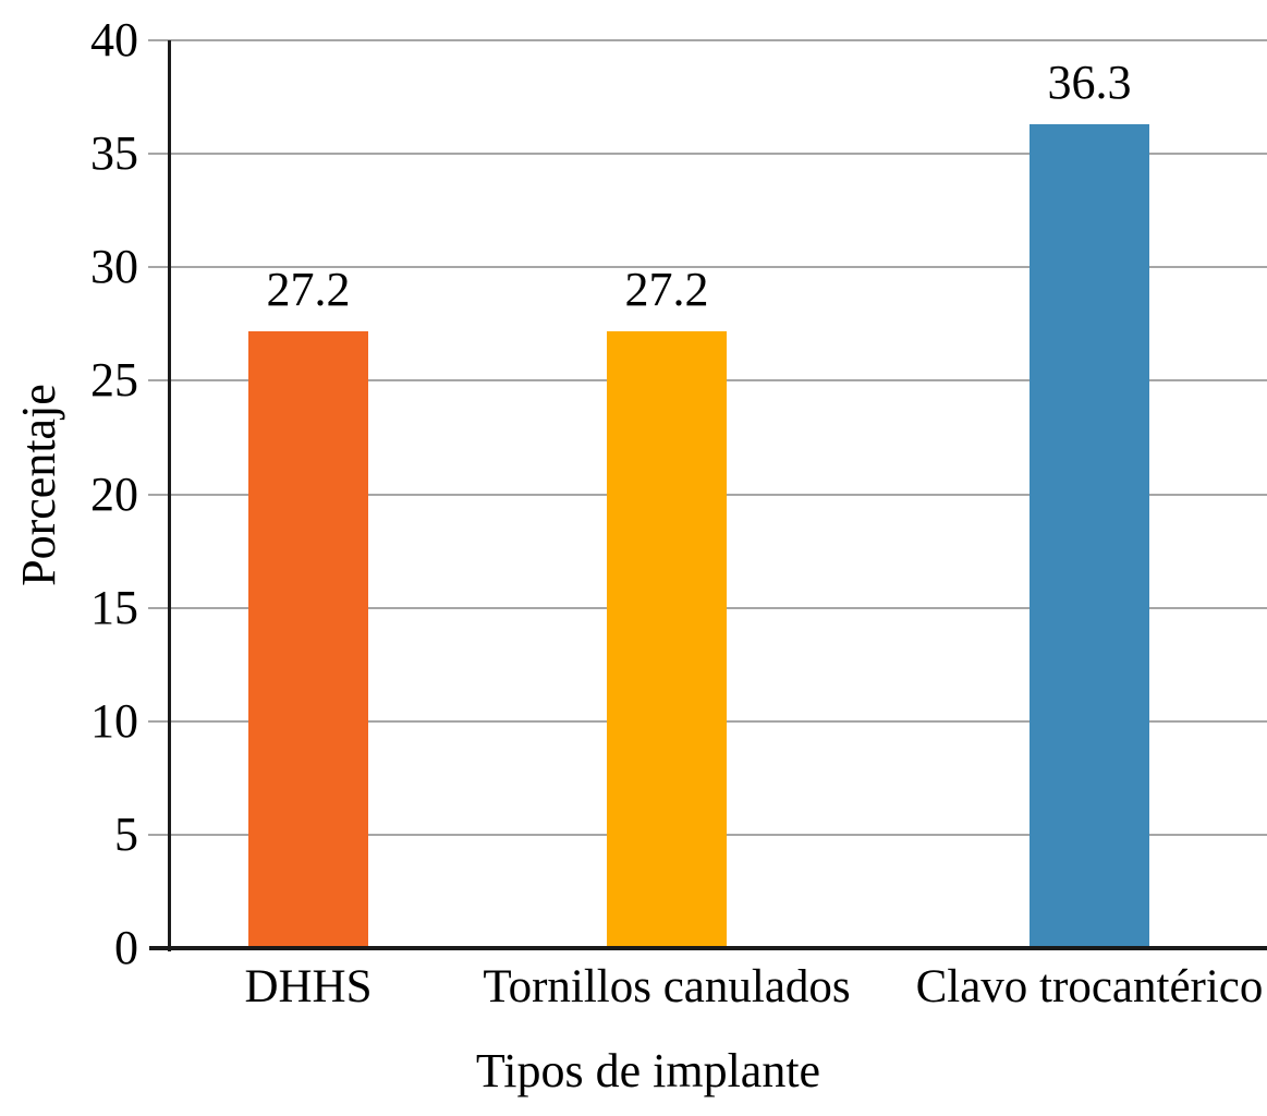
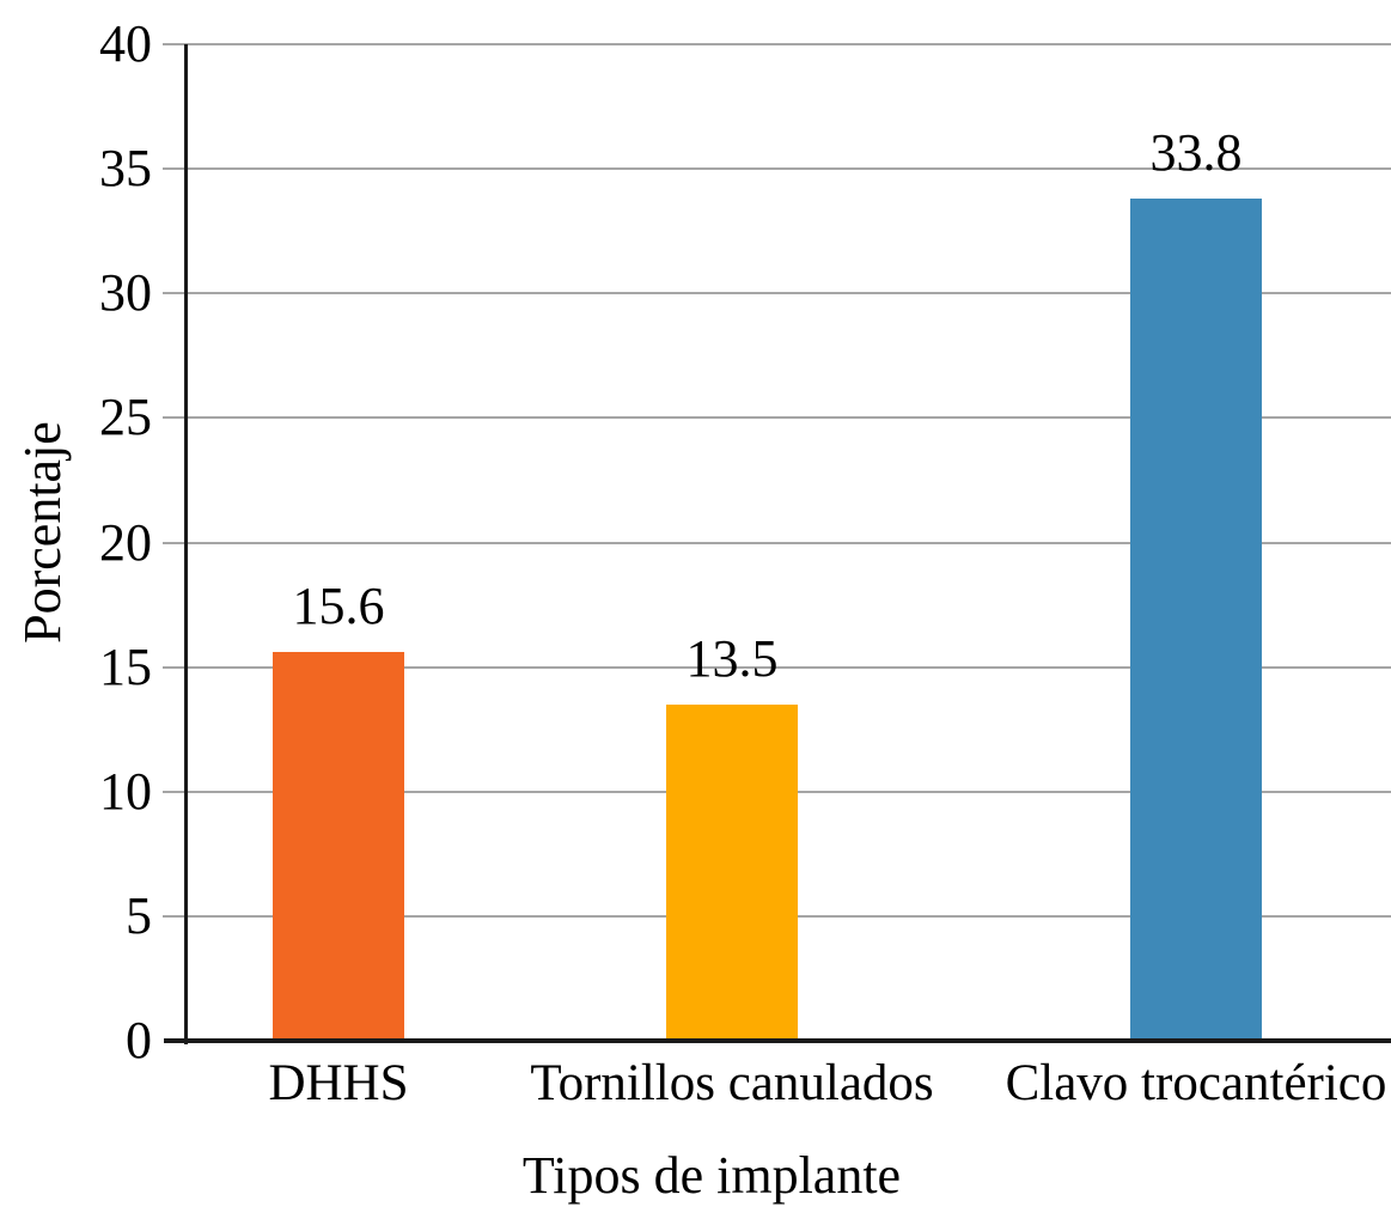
DHHS: 27.2 -> 15.6
Tornillos canulados: 27.2 -> 13.5
Clavo trocantérico: 36.3 -> 33.8
